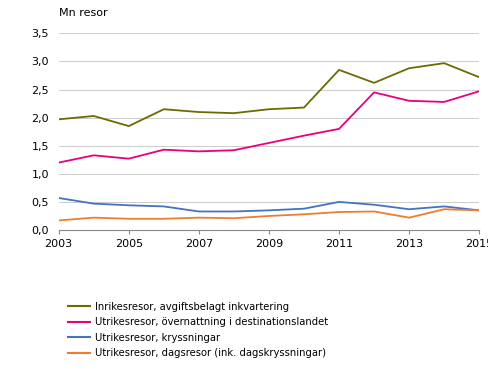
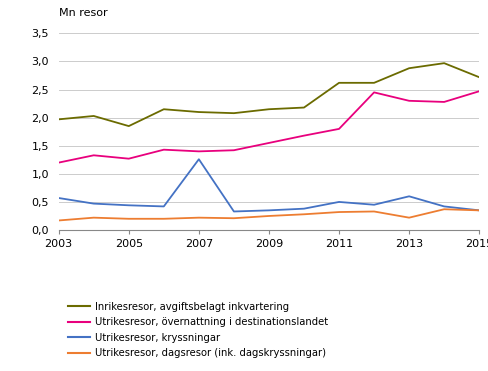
Utrikesresor, kryssningar/2007: 0,33 -> 1,26
Inrikesresor, avgiftsbelagt inkvartering/2011: 2,85 -> 2,62
Utrikesresor, kryssningar/2013: 0,37 -> 0,60
